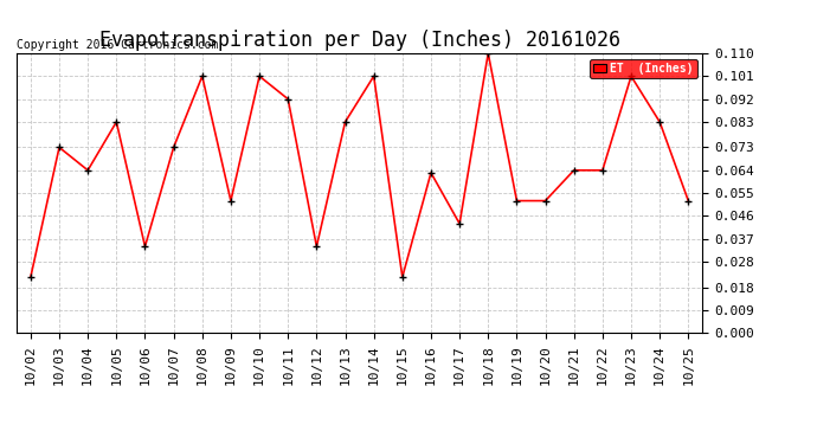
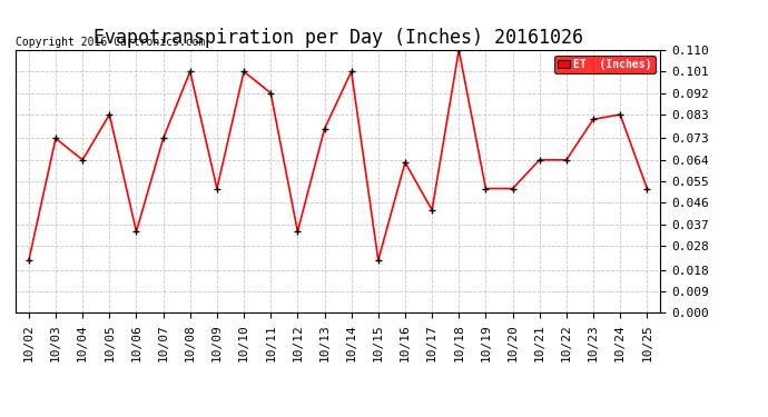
10/13: 0.083 -> 0.077
10/23: 0.101 -> 0.081
